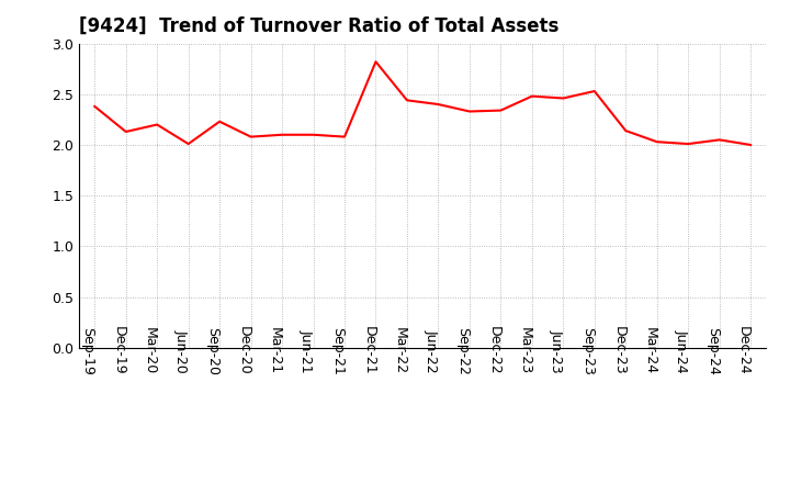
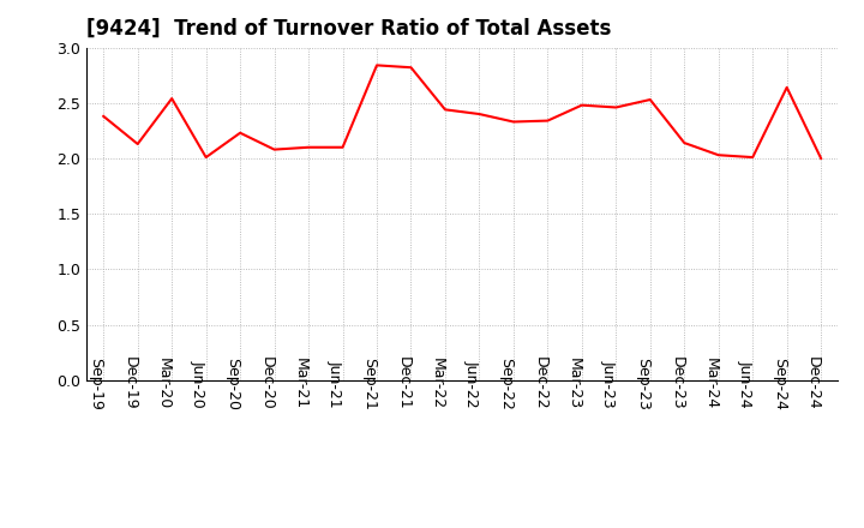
Mar-20: 2.20 -> 2.54
Sep-21: 2.08 -> 2.84
Sep-24: 2.05 -> 2.64
